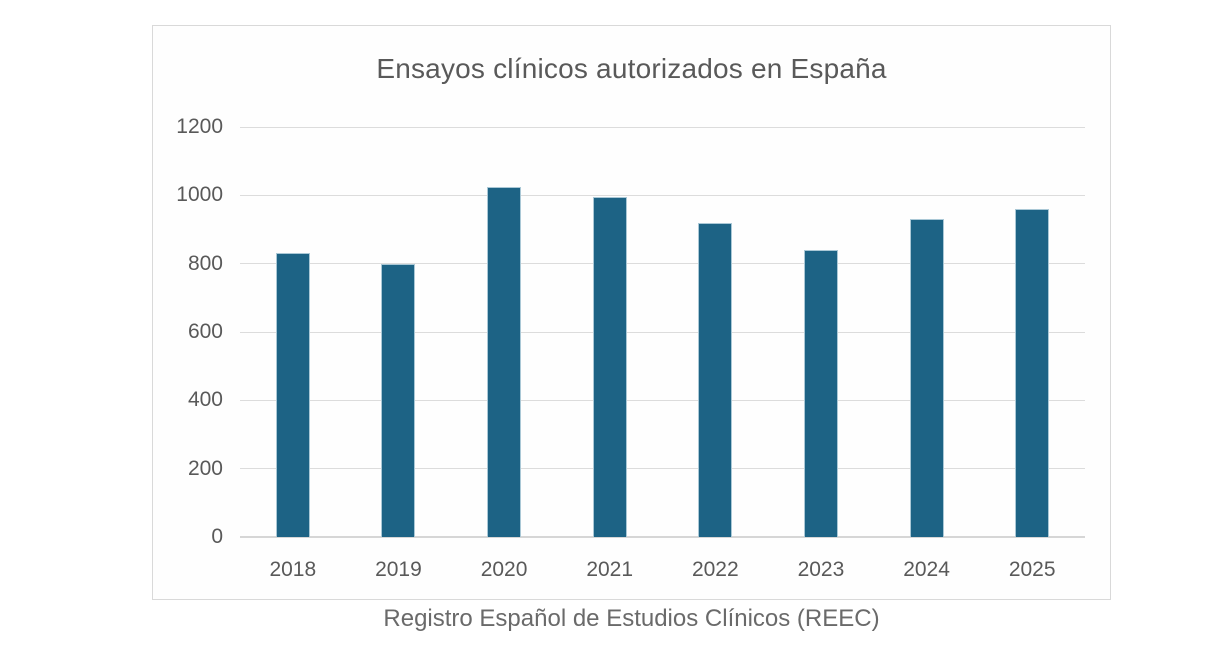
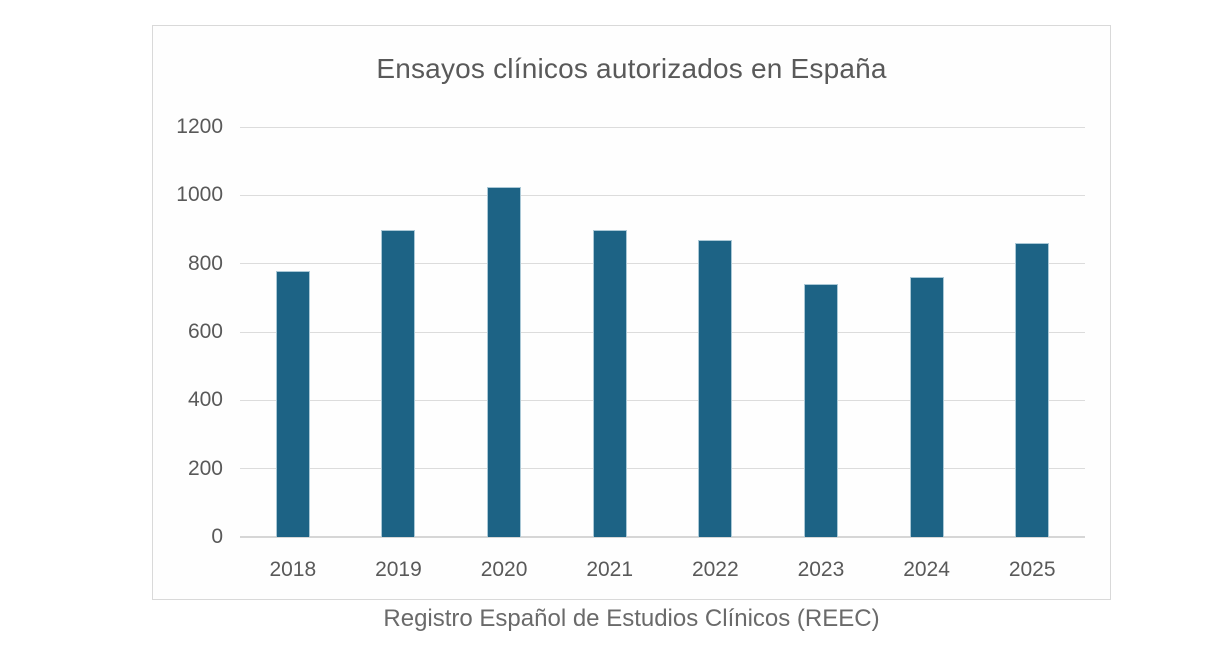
2018: 830 -> 780
2019: 800 -> 900
2021: 1000 -> 900
2022: 920 -> 870
2023: 840 -> 740
2024: 930 -> 760
2025: 960 -> 860
